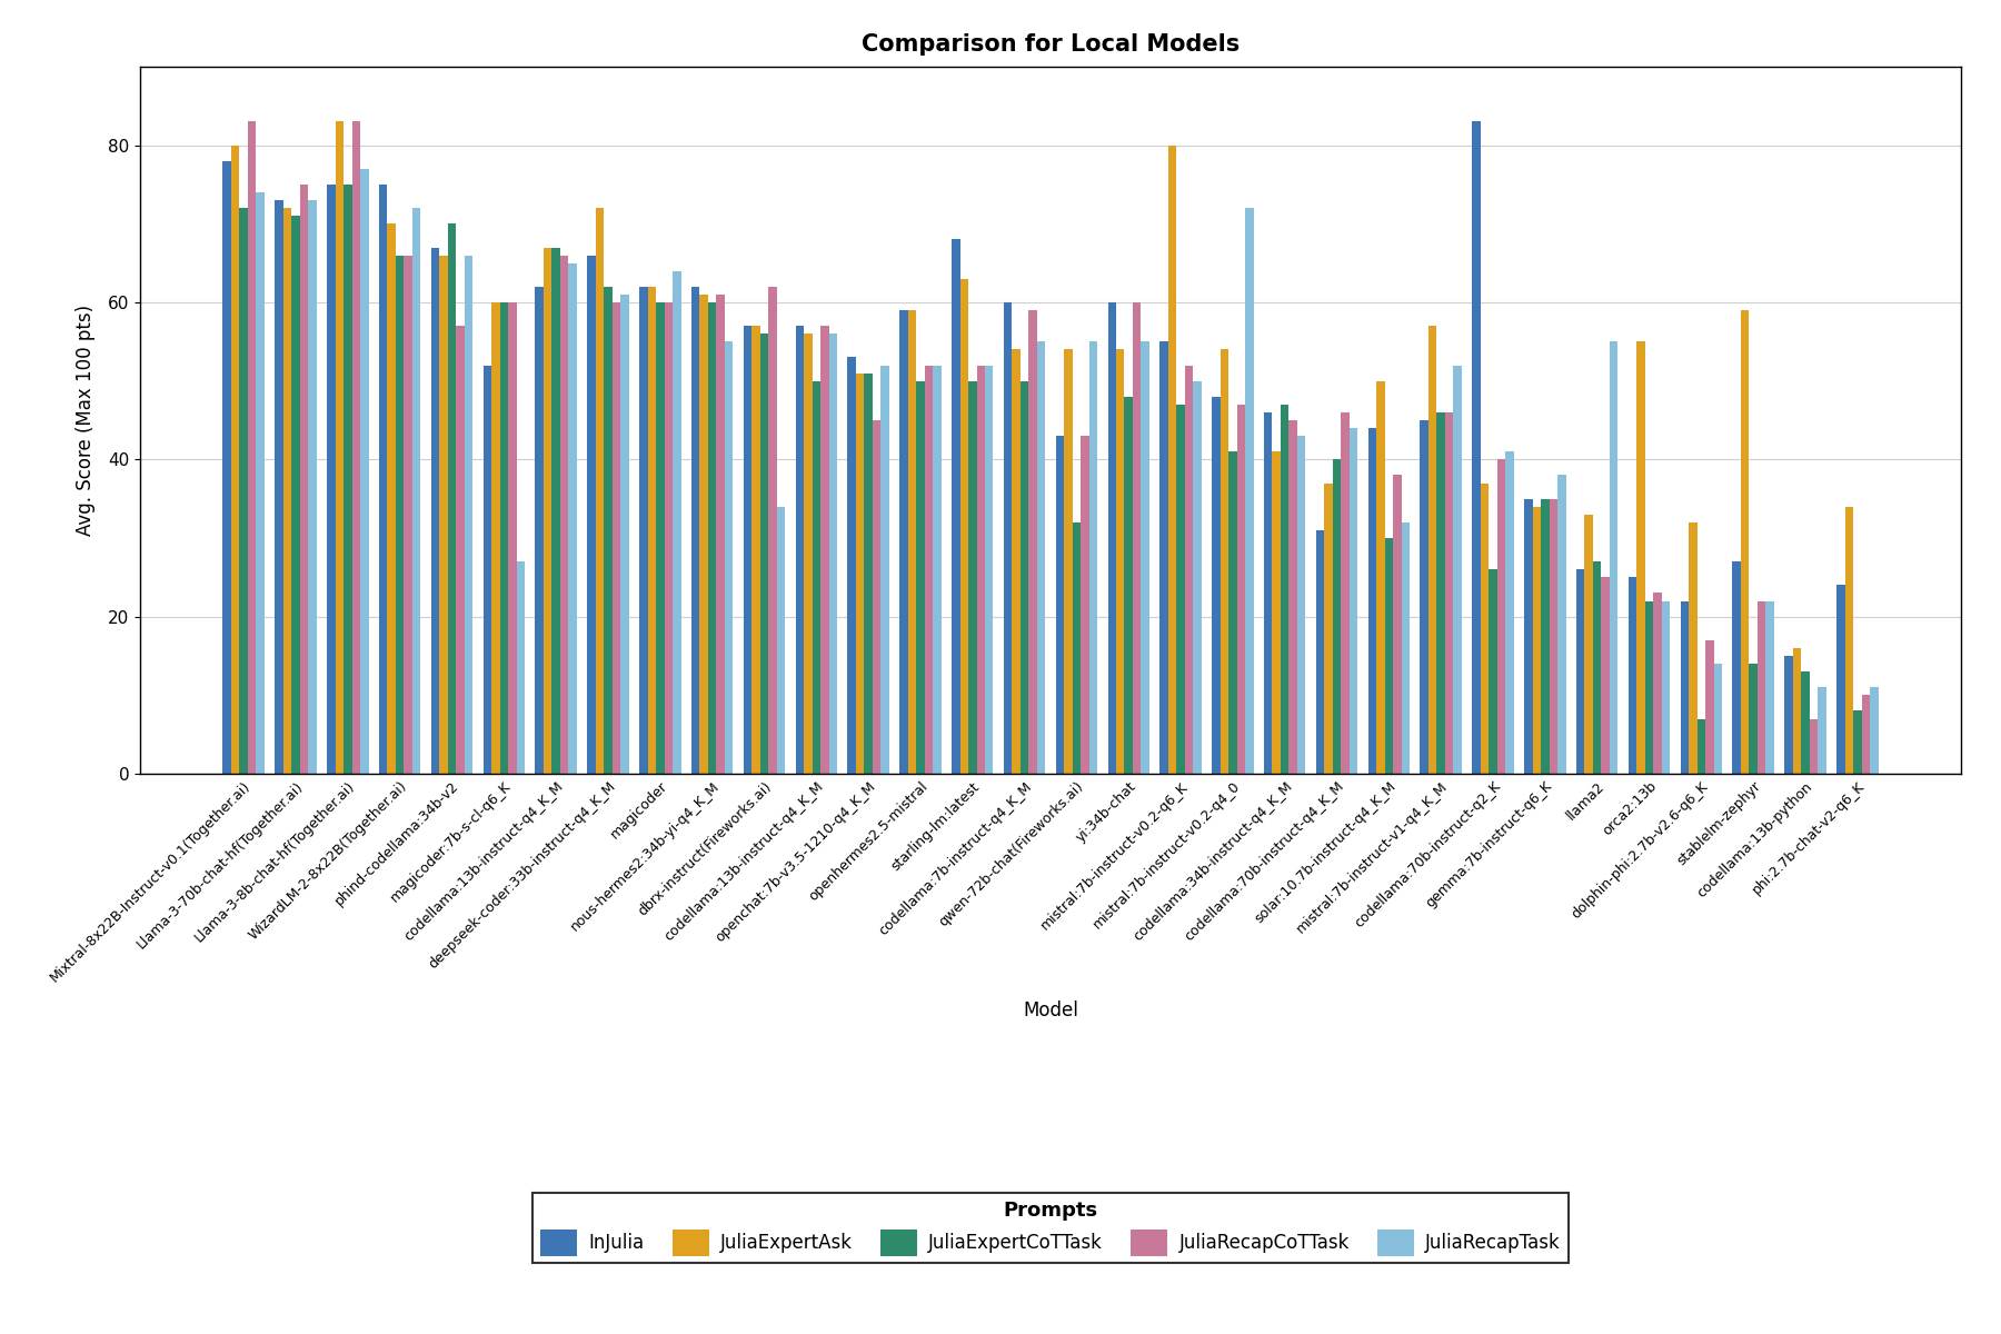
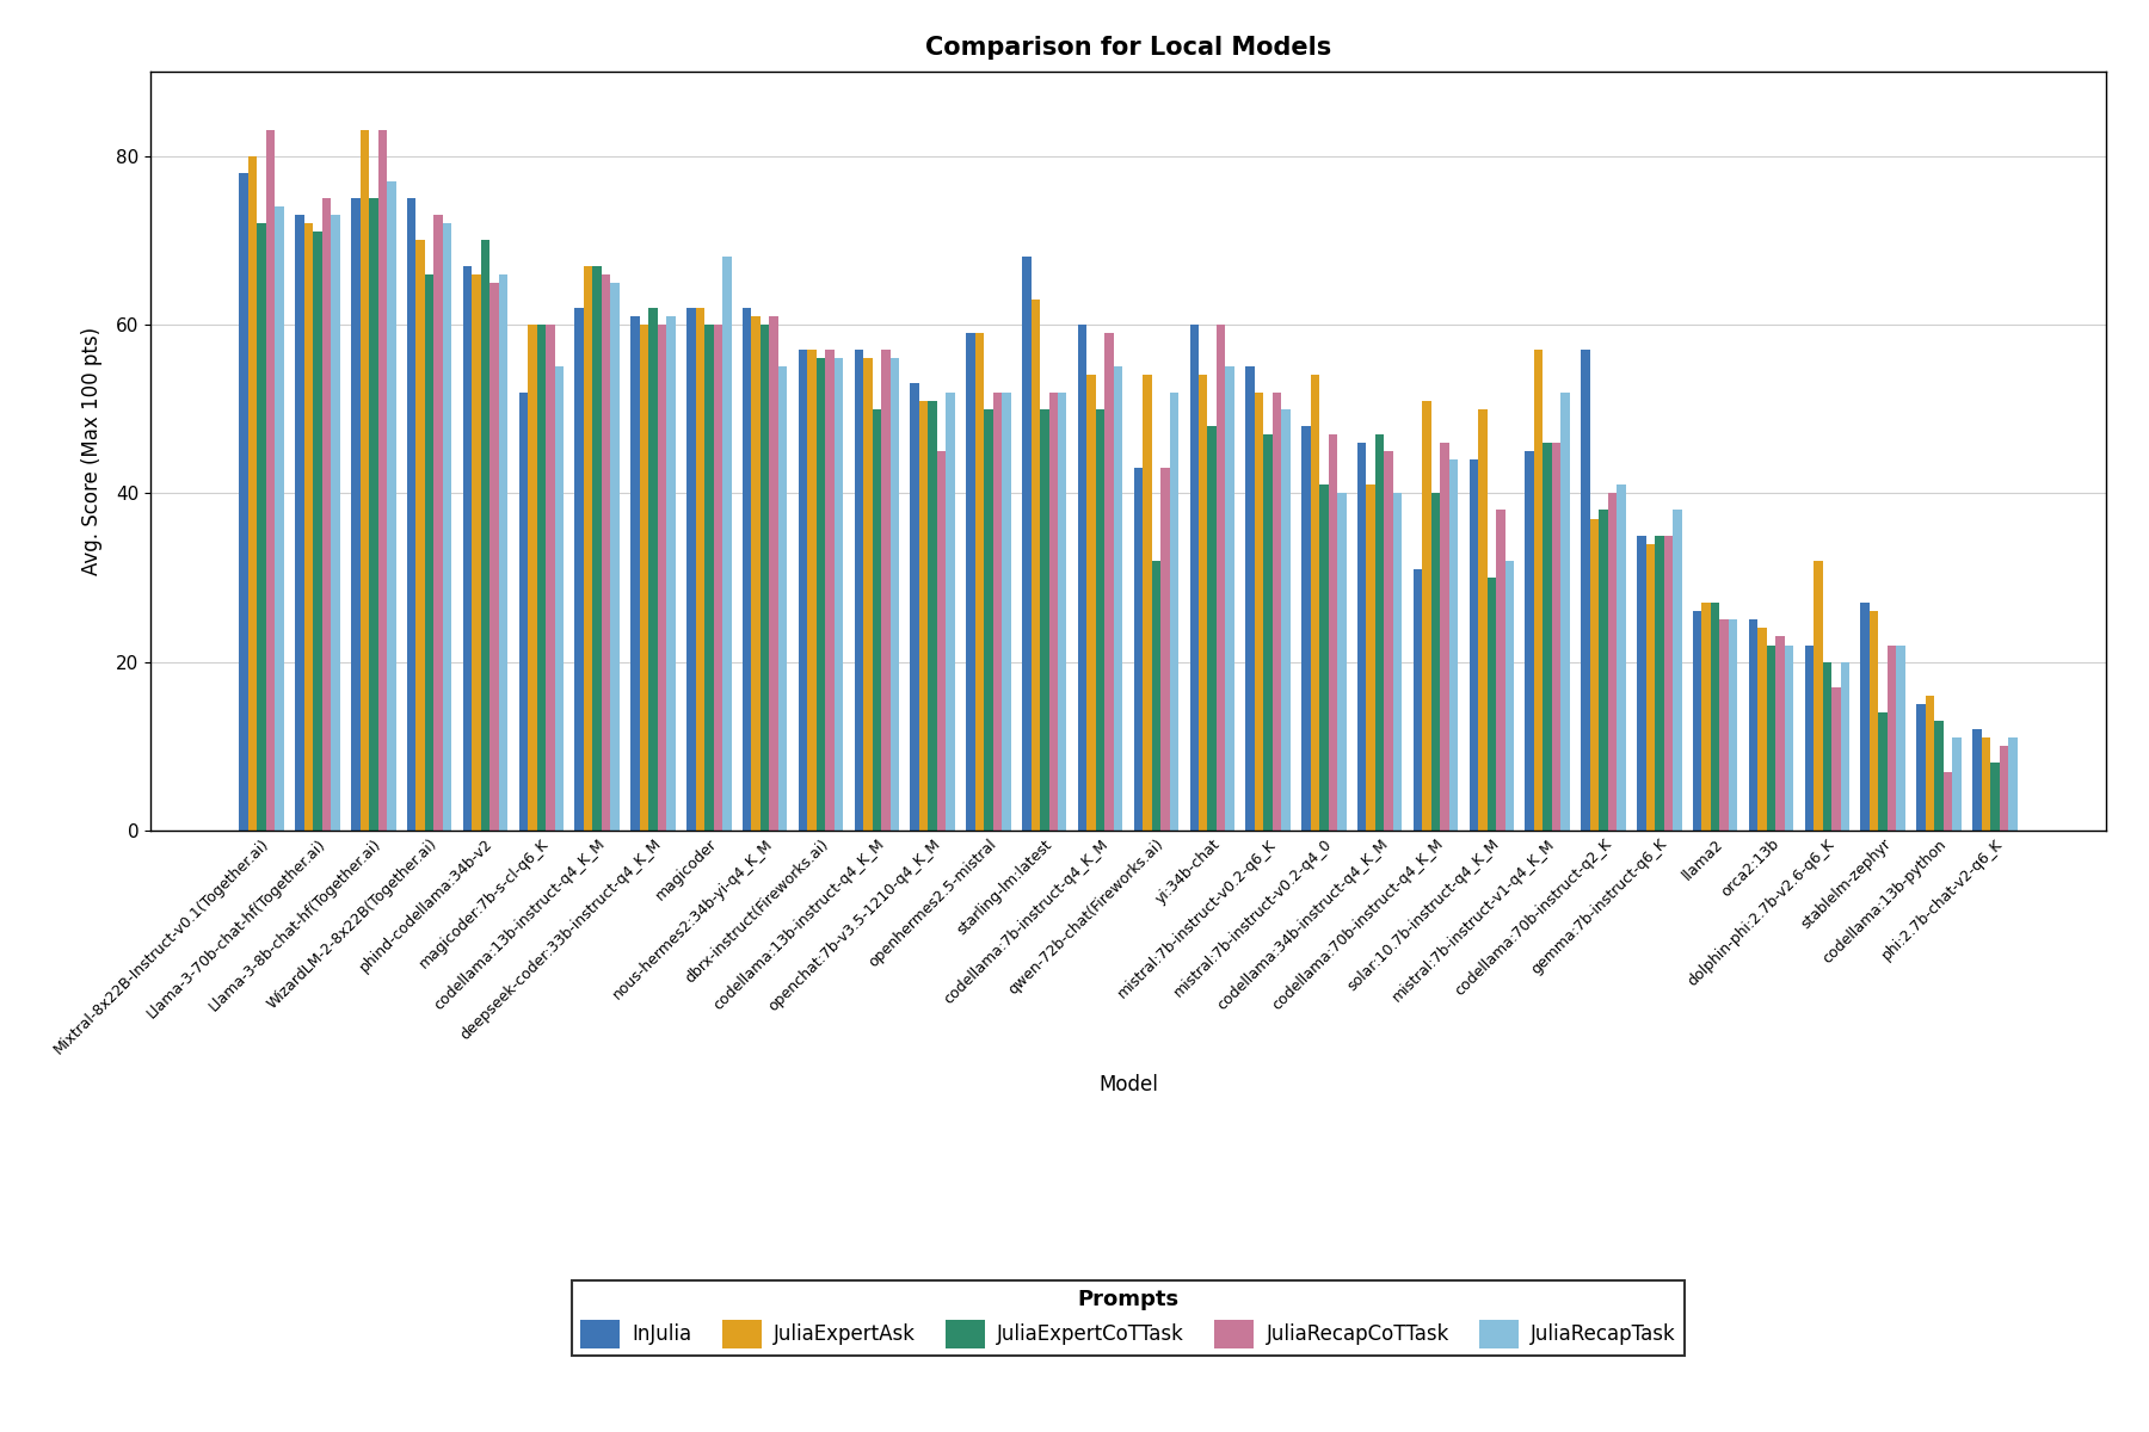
JuliaRecapCoTTask/WizardLM-2-8x22B(Together.ai): 66 -> 73
JuliaRecapCoTTask/phind-codellama:34b-v2: 57 -> 65
JuliaRecapTask/magicoder:7b-s-cl-q6_K: 27 -> 55
InJulia/deepseek-coder:33b-instruct-q4_K_M: 66 -> 61
JuliaExpertAsk/deepseek-coder:33b-instruct-q4_K_M: 72 -> 60
JuliaRecapTask/magicoder: 64 -> 68
JuliaRecapCoTTask/dbrx-instruct(Fireworks.ai): 62 -> 57
JuliaRecapTask/dbrx-instruct(Fireworks.ai): 34 -> 56
JuliaRecapTask/qwen-72b-chat(Fireworks.ai): 55 -> 52
JuliaExpertAsk/mistral:7b-instruct-v0.2-q6_K: 80 -> 52
JuliaRecapTask/mistral:7b-instruct-v0.2-q4_0: 72 -> 40
JuliaRecapTask/codellama:34b-instruct-q4_K_M: 43 -> 40
JuliaExpertAsk/codellama:70b-instruct-q4_K_M: 37 -> 51
InJulia/codellama:70b-instruct-q2_K: 83 -> 57
JuliaExpertCoTTask/codellama:70b-instruct-q2_K: 26 -> 38
JuliaExpertAsk/llama2: 33 -> 27
JuliaRecapTask/llama2: 55 -> 25
JuliaExpertAsk/orca2:13b: 55 -> 24
JuliaExpertCoTTask/dolphin-phi:2.7b-v2.6-q6_K: 7 -> 20
JuliaRecapTask/dolphin-phi:2.7b-v2.6-q6_K: 14 -> 20
JuliaExpertAsk/stablelm-zephyr: 59 -> 26
InJulia/phi:2.7b-chat-v2-q6_K: 24 -> 12
JuliaExpertAsk/phi:2.7b-chat-v2-q6_K: 34 -> 11
